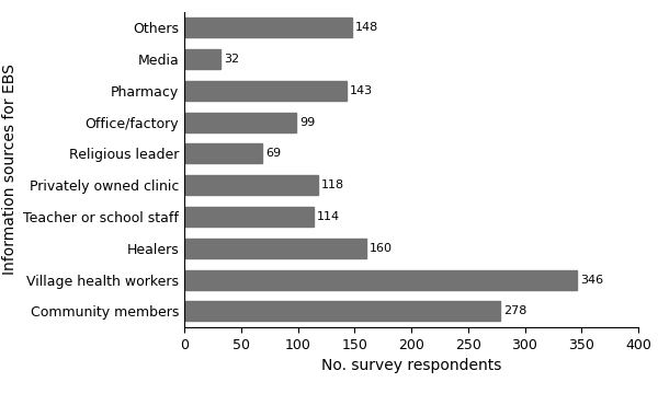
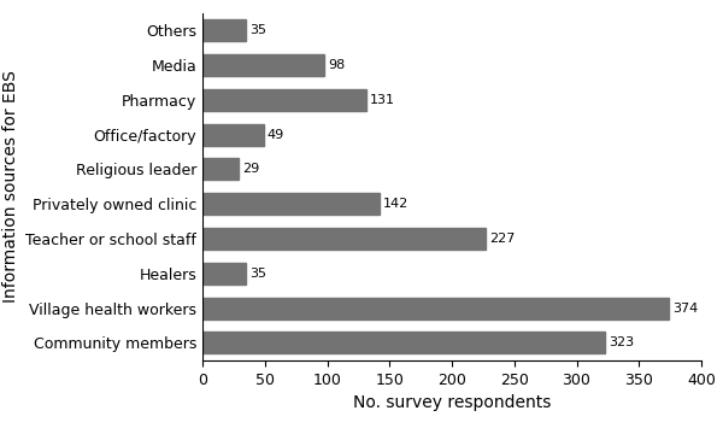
Others: 148 -> 35
Media: 32 -> 98
Pharmacy: 143 -> 131
Office/factory: 99 -> 49
Religious leader: 69 -> 29
Privately owned clinic: 118 -> 142
Teacher or school staff: 114 -> 227
Healers: 160 -> 35
Village health workers: 346 -> 374
Community members: 278 -> 323
